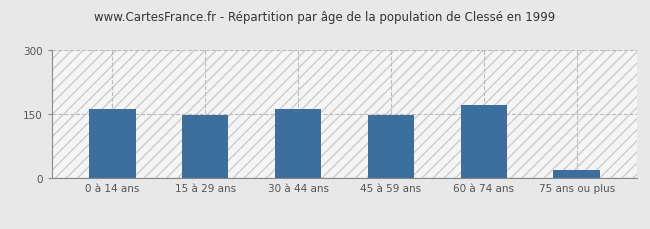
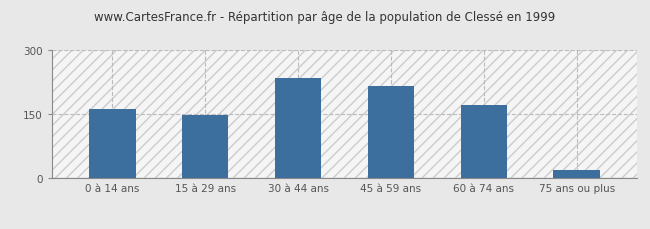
30 à 44 ans: 162 -> 235
45 à 59 ans: 148 -> 215
